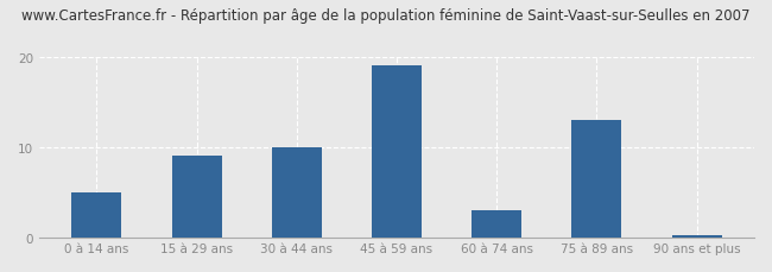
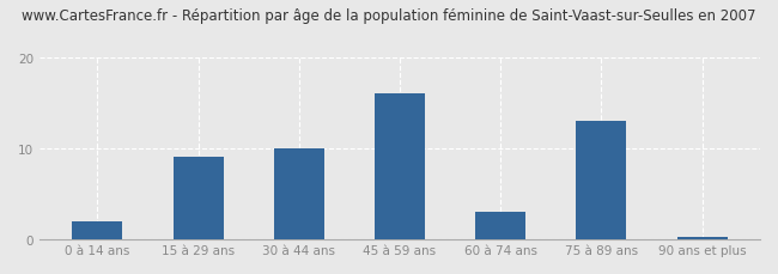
0 à 14 ans: 5.0 -> 2.0
45 à 59 ans: 19.0 -> 16.0
